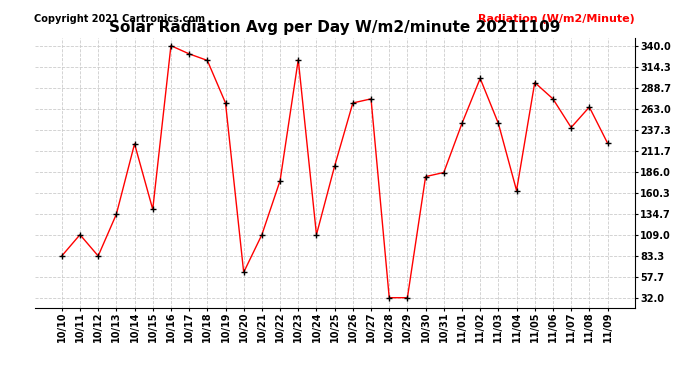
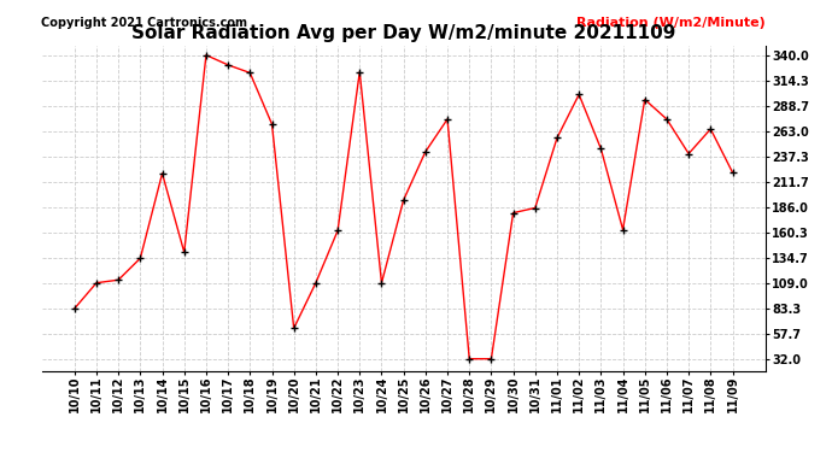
10/12: 83 -> 112
10/22: 175 -> 162
10/26: 270 -> 242
11/01: 245 -> 256
